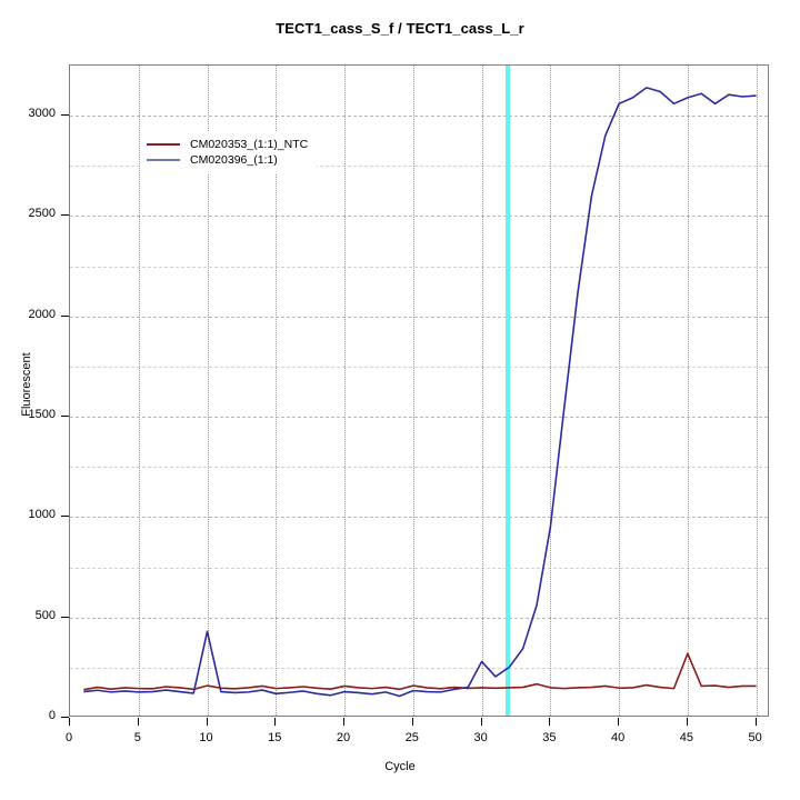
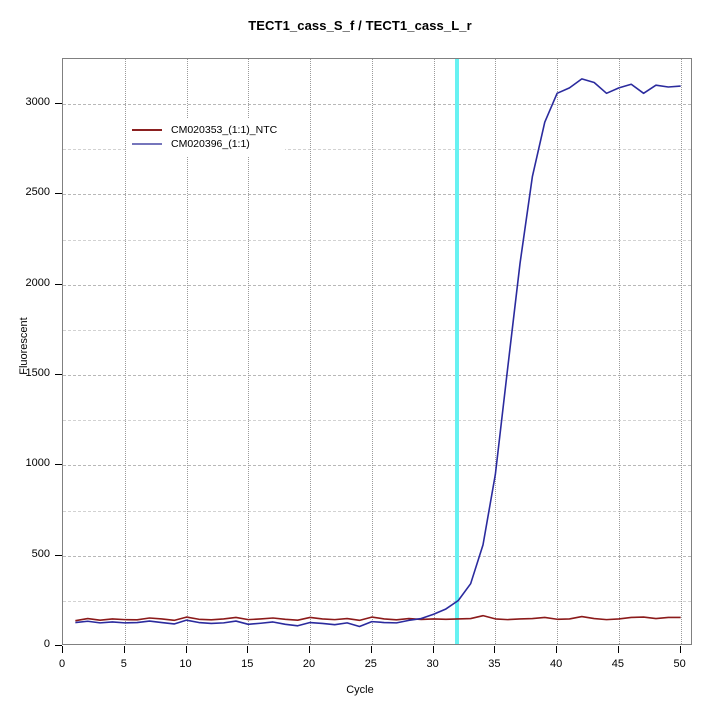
CM020396_(1:1)/10: 430 -> 140
CM020396_(1:1)/30: 280 -> 180
CM020353_(1:1)_NTC/45: 320 -> 150
